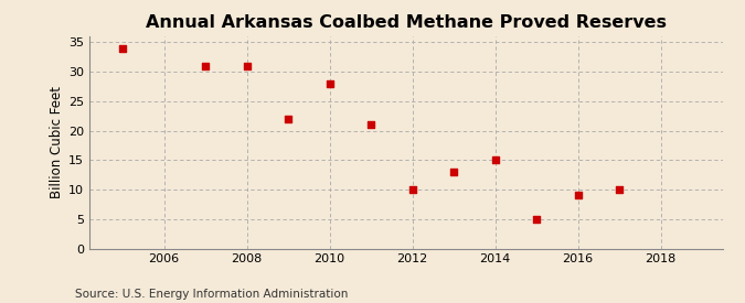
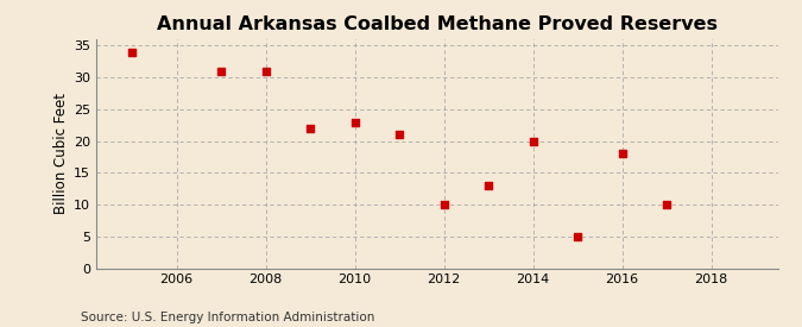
2010: 28 -> 23
2014: 15 -> 20
2016: 9 -> 18
